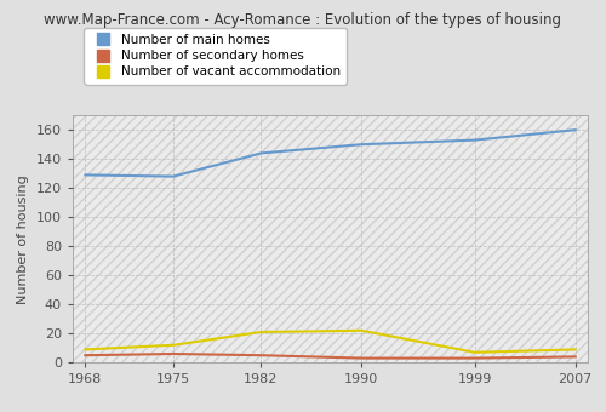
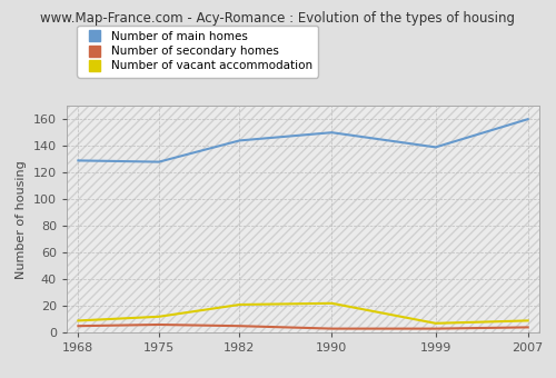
Number of main homes/1999: 153 -> 139
